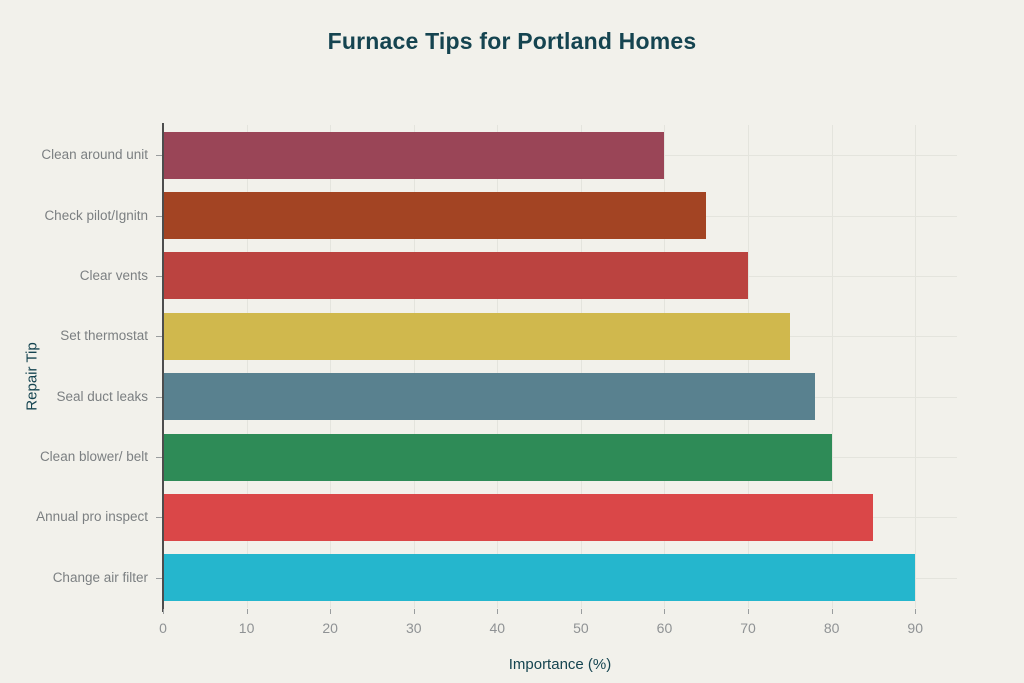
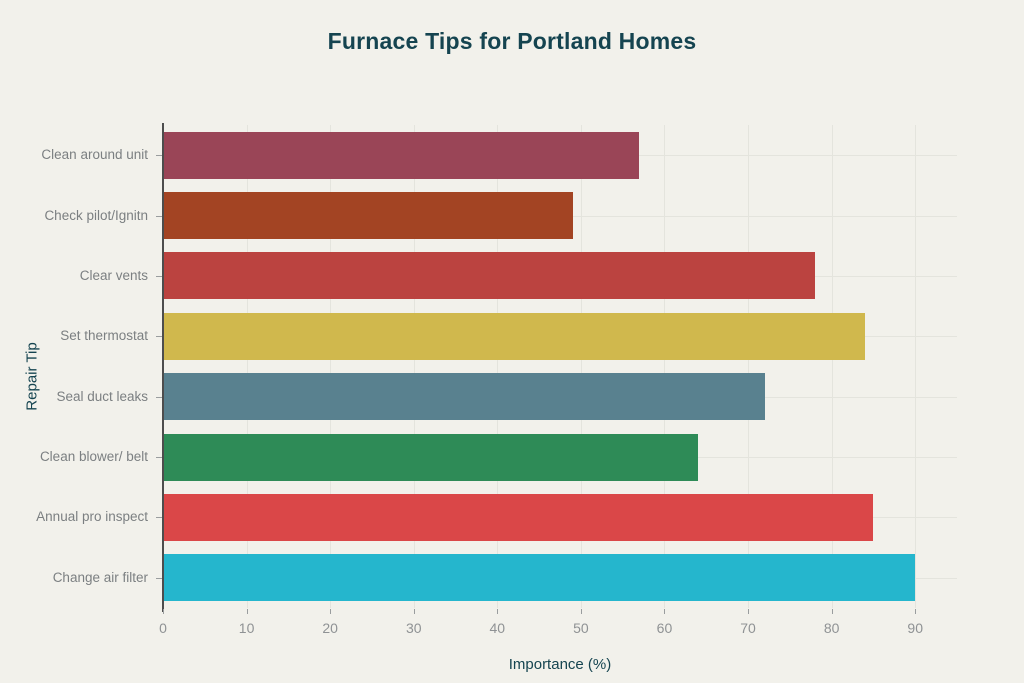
Clean around unit: 60 -> 57
Check pilot/Ignitn: 65 -> 49
Clear vents: 70 -> 78
Set thermostat: 75 -> 84
Seal duct leaks: 78 -> 72
Clean blower/ belt: 80 -> 64
